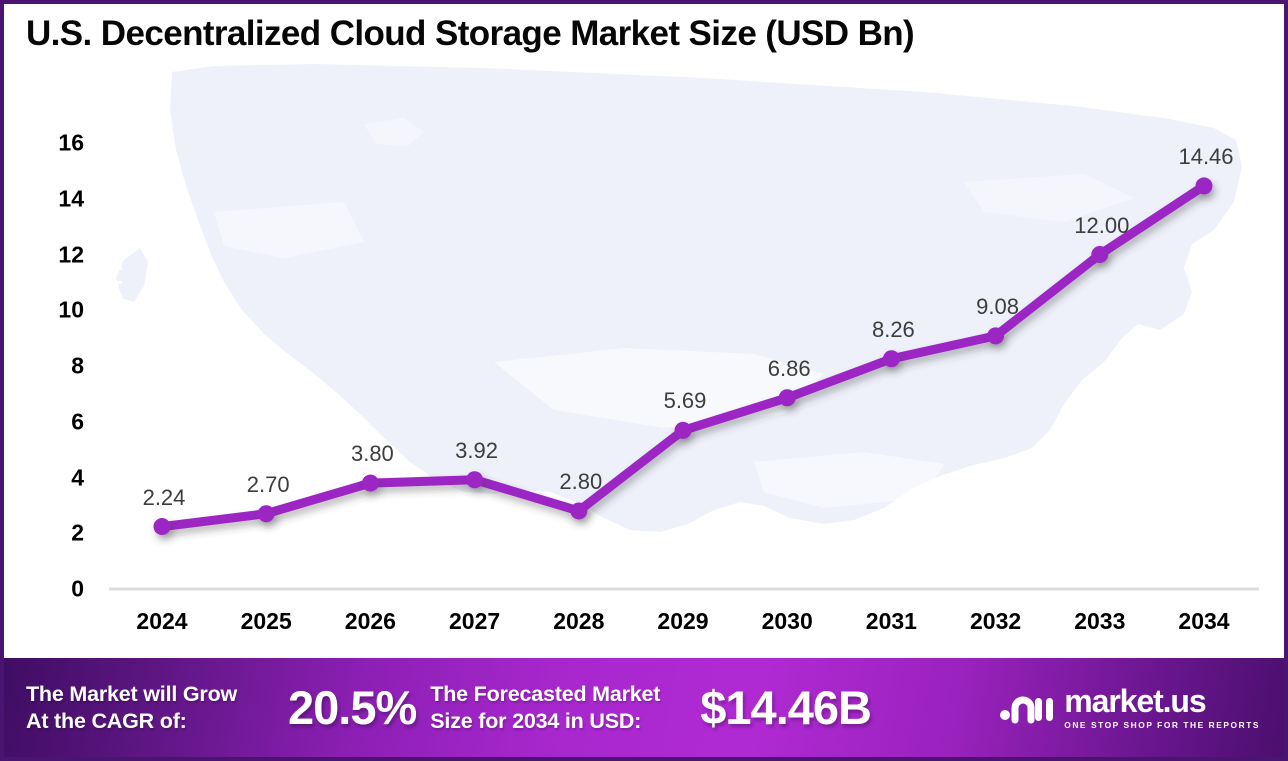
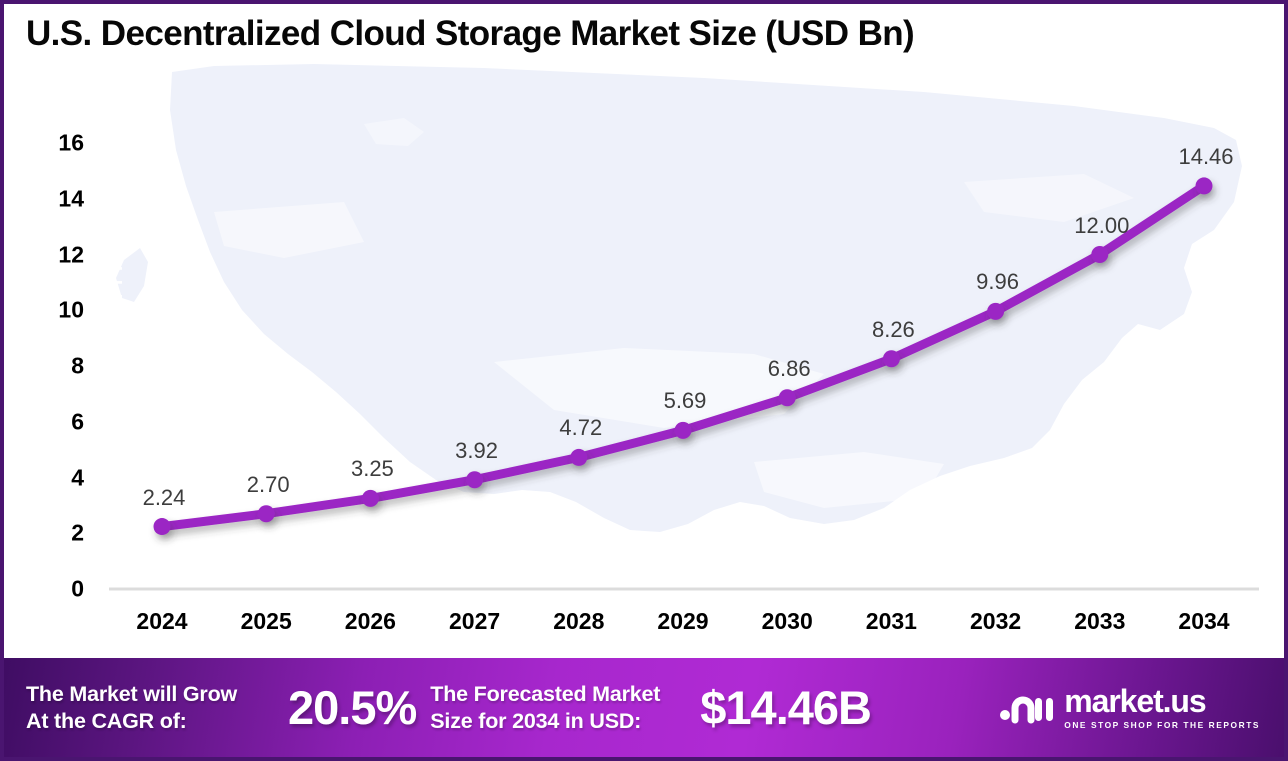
2026: 3.80 -> 3.25
2028: 2.80 -> 4.72
2032: 9.08 -> 9.96
